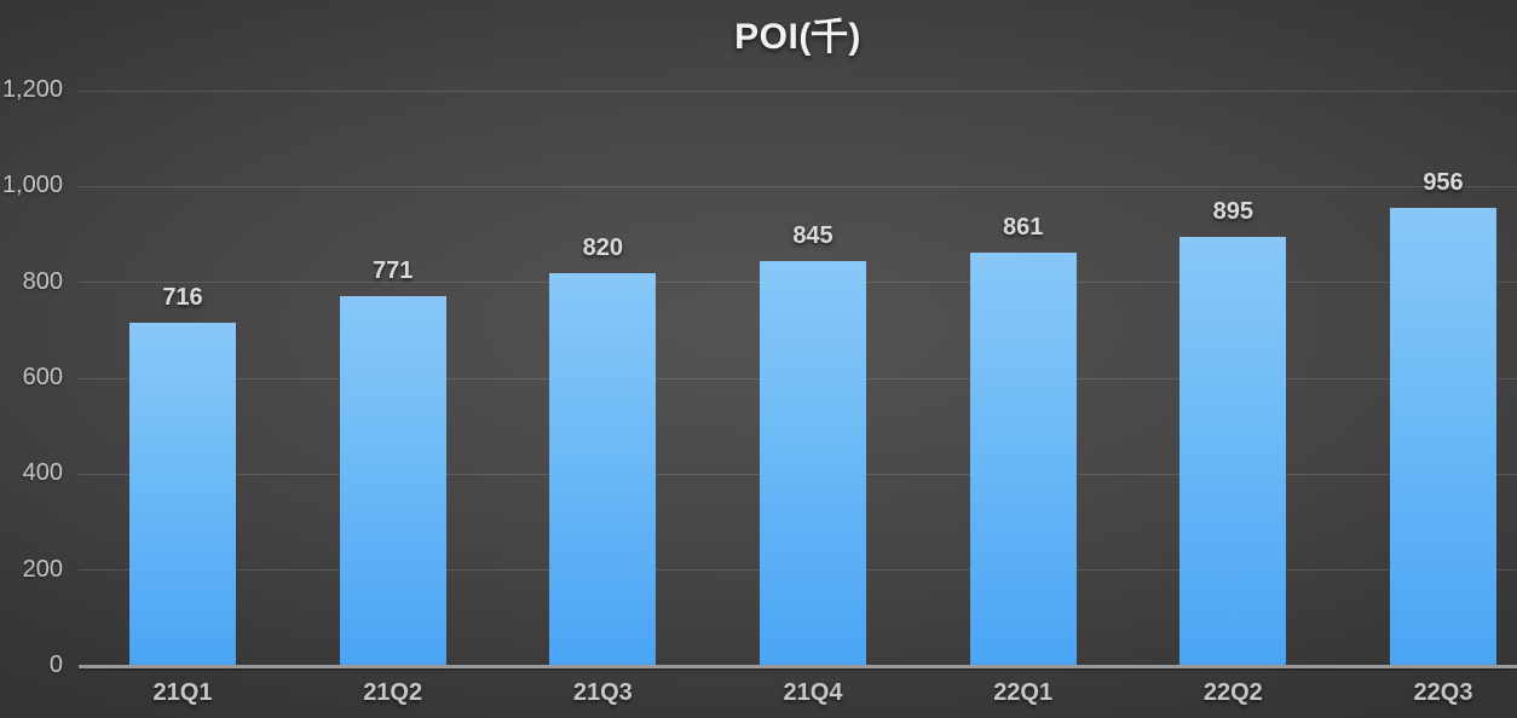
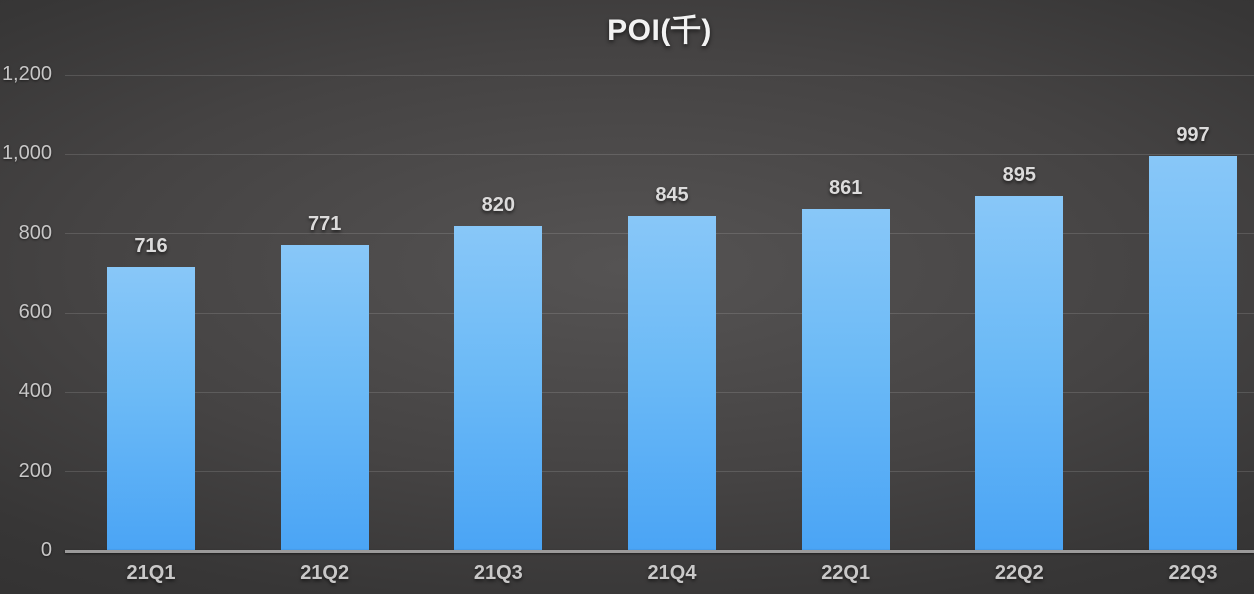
22Q3: 956 -> 997
